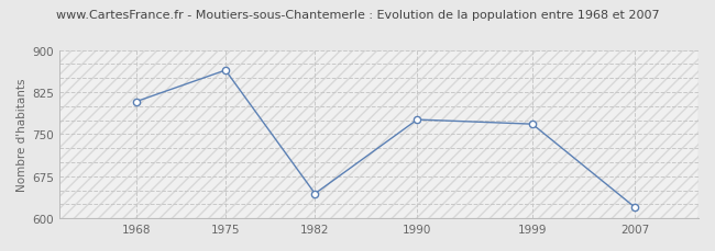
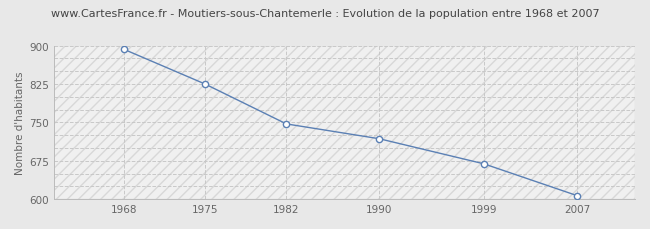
1968: 808 -> 893
1975: 864 -> 825
1982: 644 -> 747
1990: 776 -> 718
1999: 768 -> 669
2007: 620 -> 607
